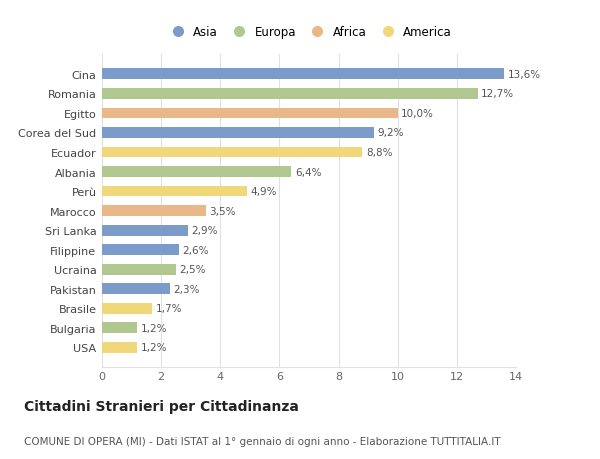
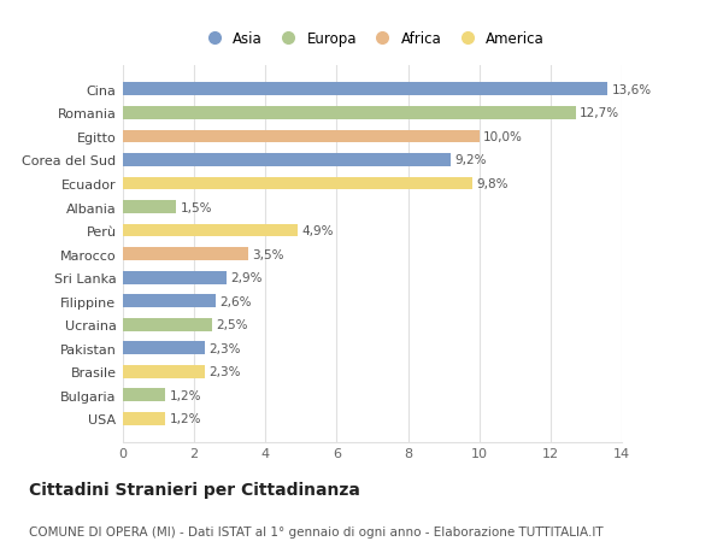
Ecuador: 8,8% -> 9,8%
Albania: 6,4% -> 1,5%
Brasile: 1,7% -> 2,3%
